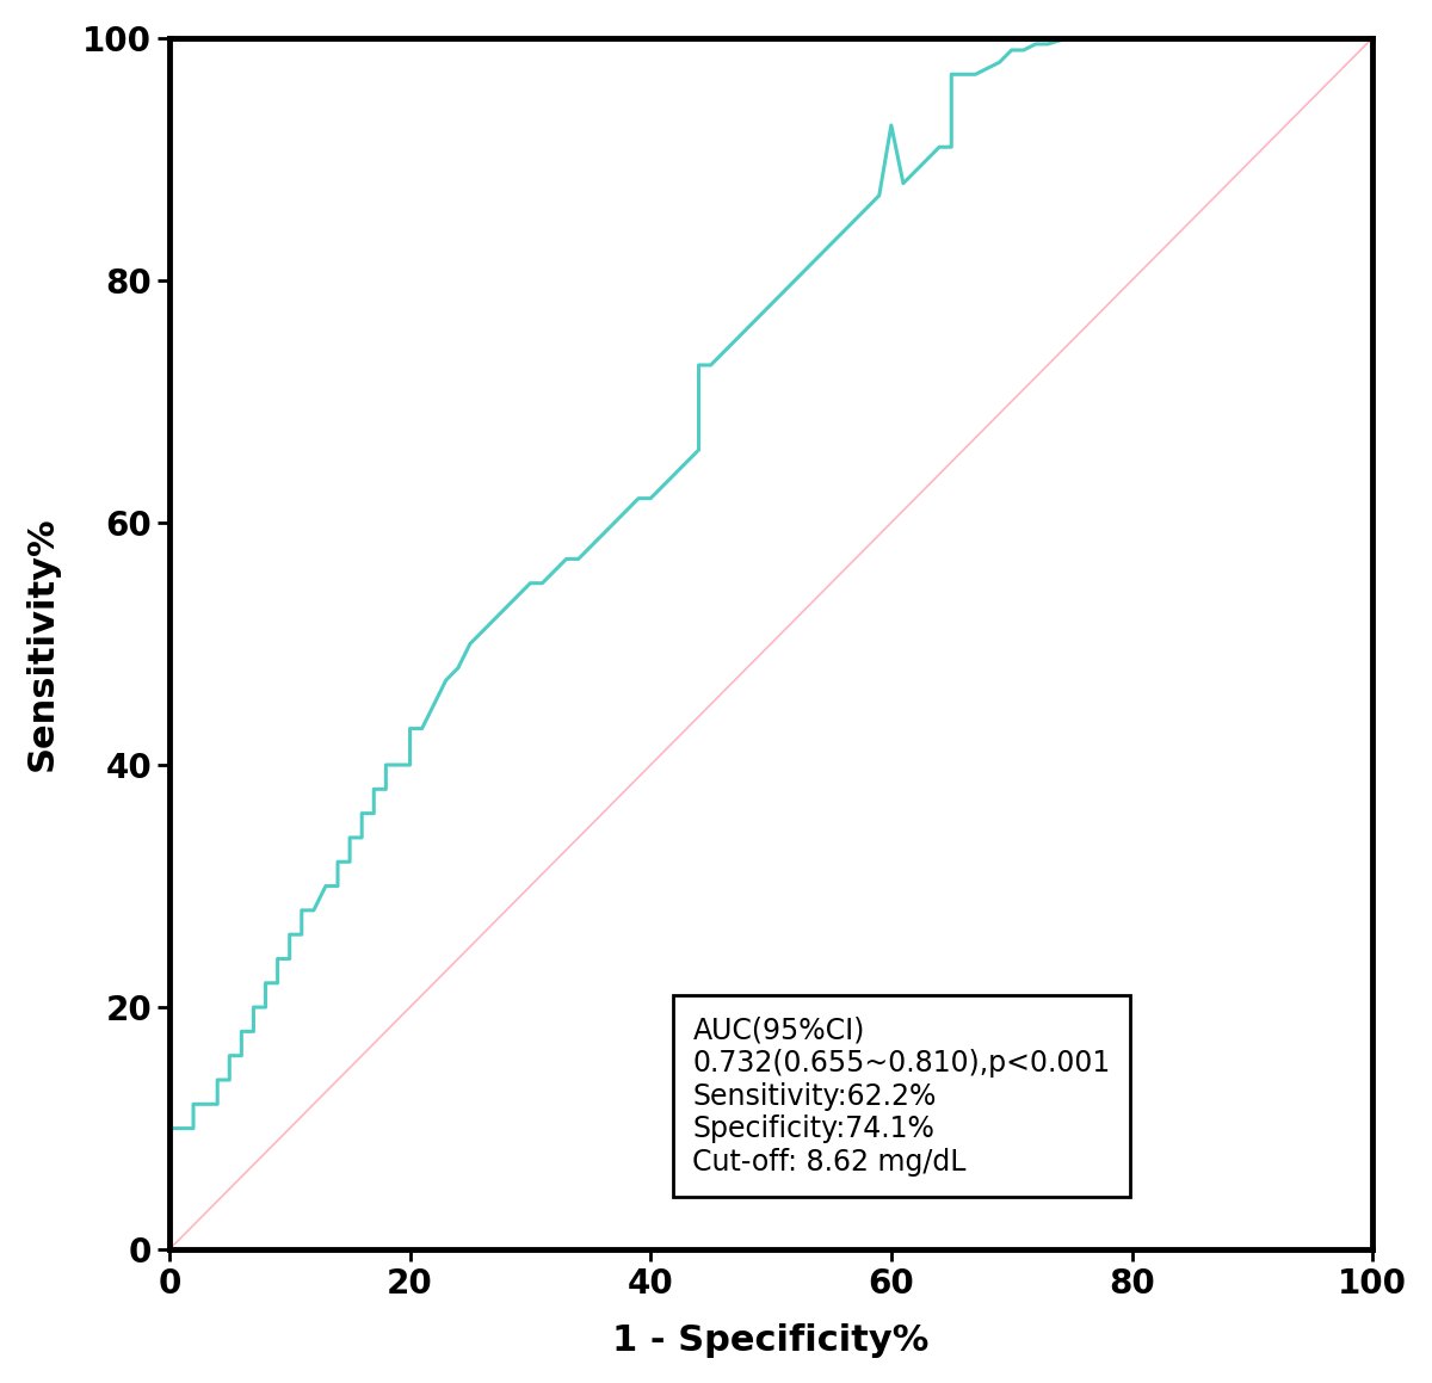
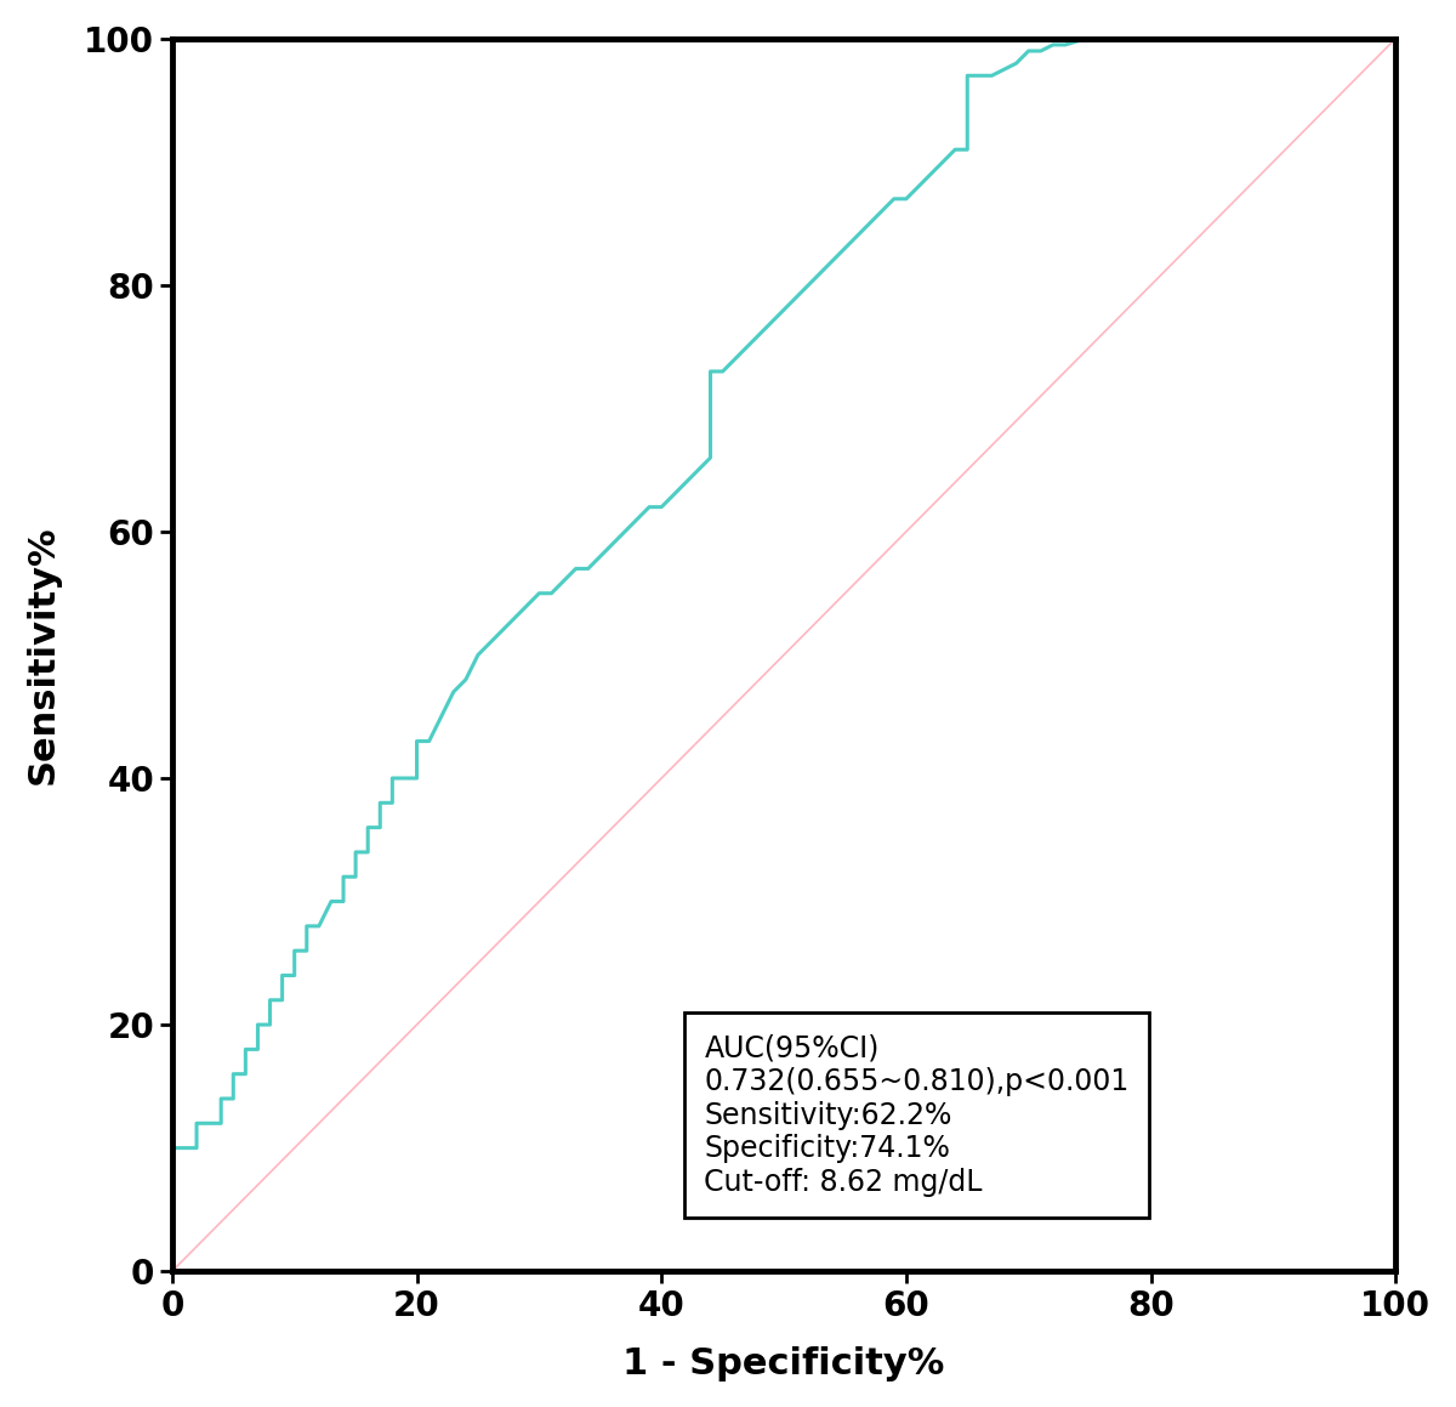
60: 92.8 -> 87.0
